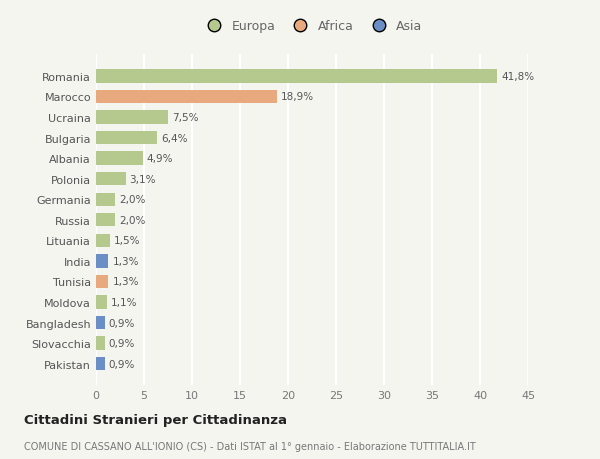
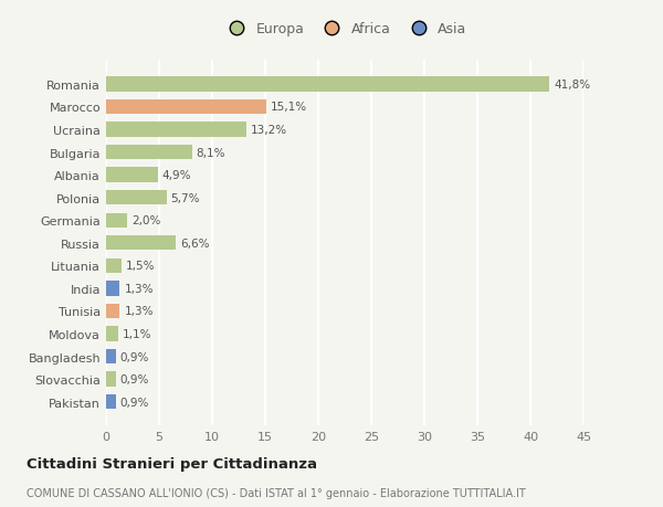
Marocco: 18,9% -> 15,1%
Ucraina: 7,5% -> 13,2%
Bulgaria: 6,4% -> 8,1%
Polonia: 3,1% -> 5,7%
Russia: 2,0% -> 6,6%
